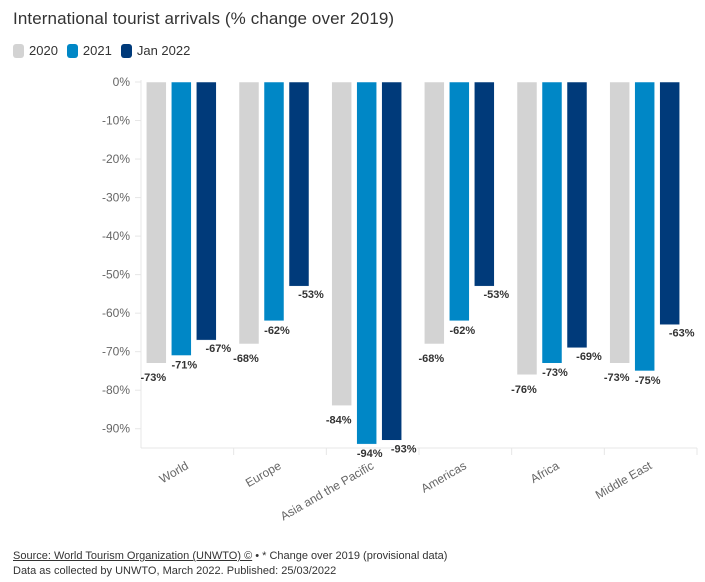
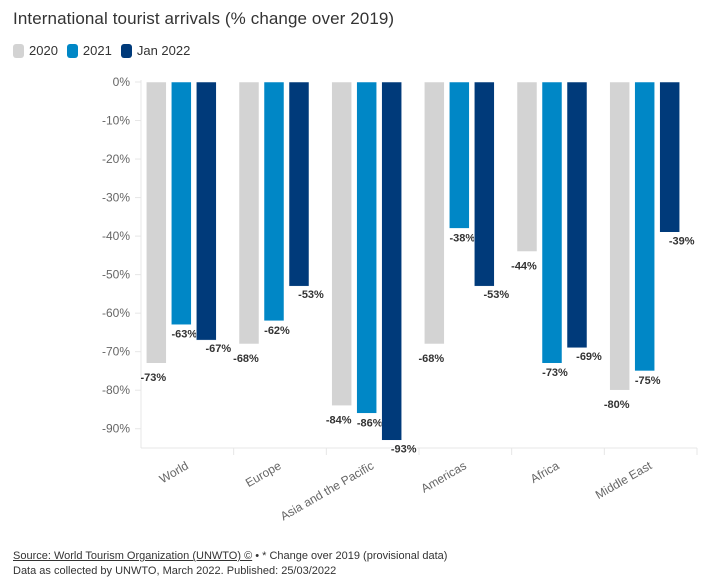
2021/World: -71% -> -63%
2021/Asia and the Pacific: -94% -> -86%
2021/Americas: -62% -> -38%
2020/Africa: -76% -> -44%
2020/Middle East: -73% -> -80%
Jan 2022/Middle East: -63% -> -39%
